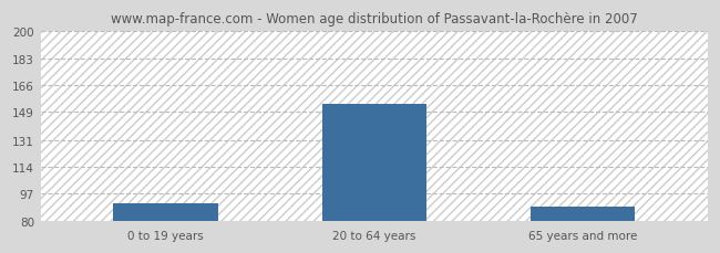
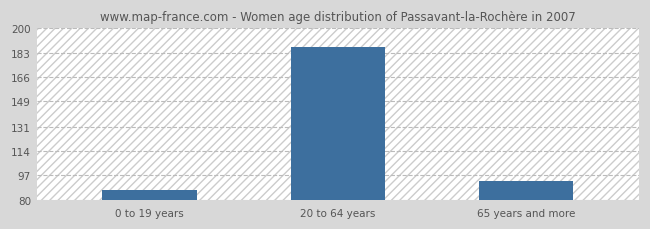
0 to 19 years: 91 -> 87
20 to 64 years: 154 -> 187
65 years and more: 89 -> 93
